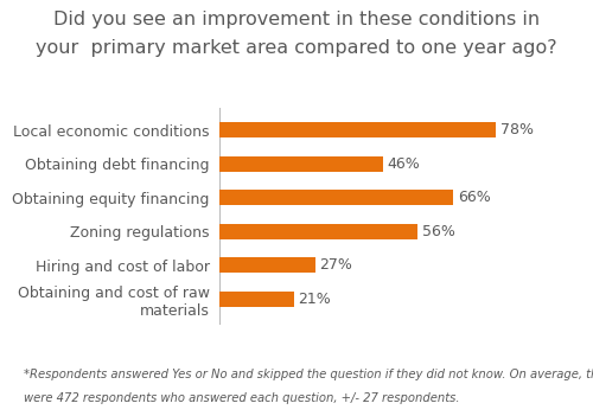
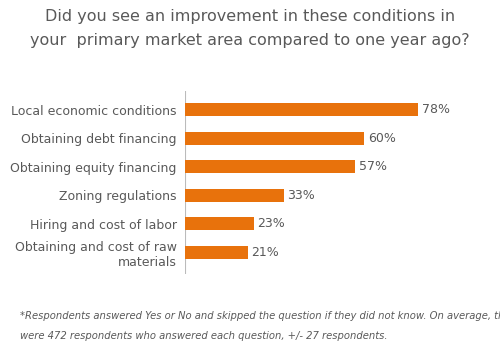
Obtaining debt financing: 46% -> 60%
Obtaining equity financing: 66% -> 57%
Zoning regulations: 56% -> 33%
Hiring and cost of labor: 27% -> 23%
